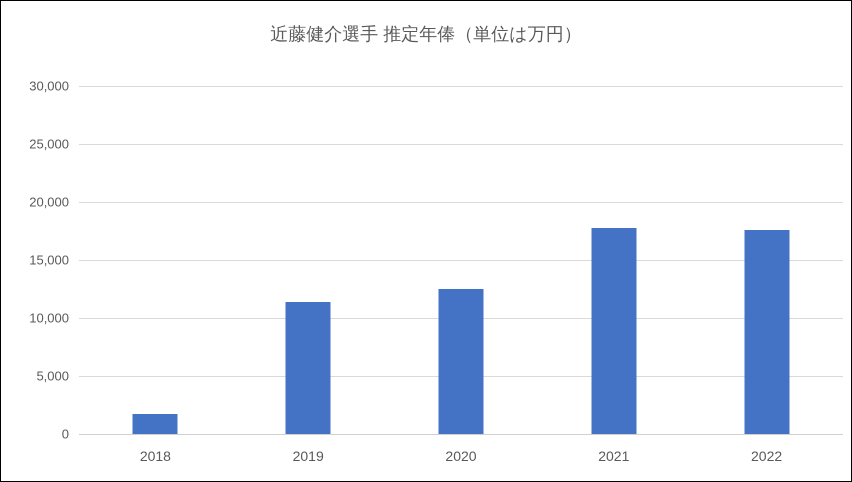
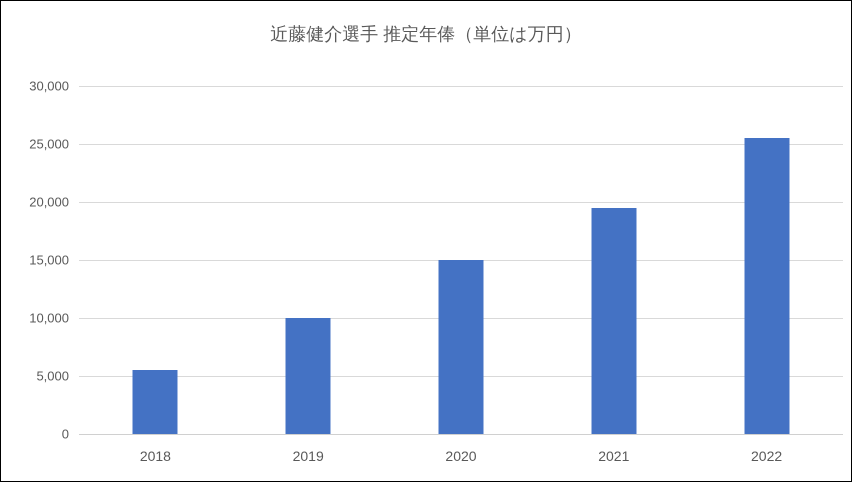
2018: 1700 -> 5500
2019: 11400 -> 10000
2020: 12500 -> 15000
2021: 17800 -> 19500
2022: 17600 -> 25500
